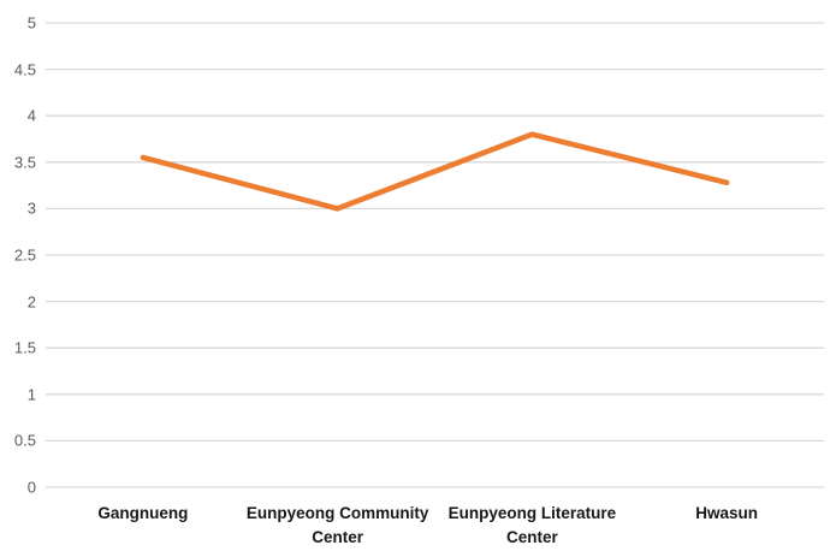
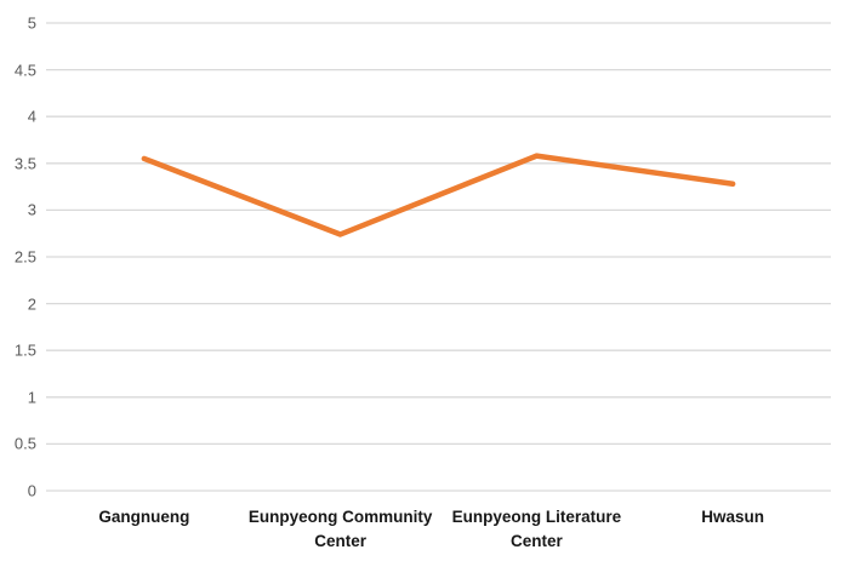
Eunpyeong Community Center: 3.0 -> 2.7
Eunpyeong Literature Center: 3.8 -> 3.6
